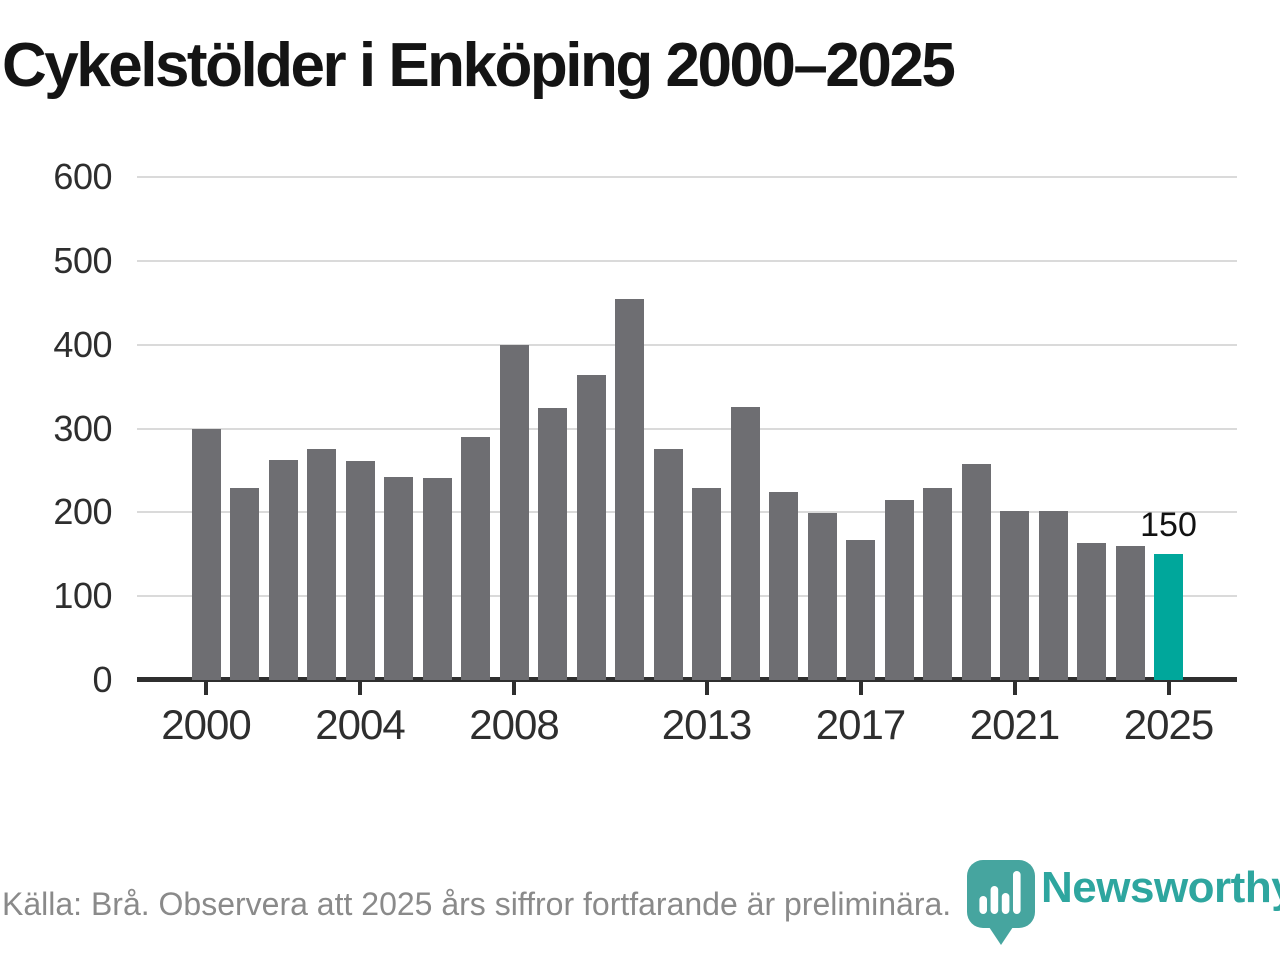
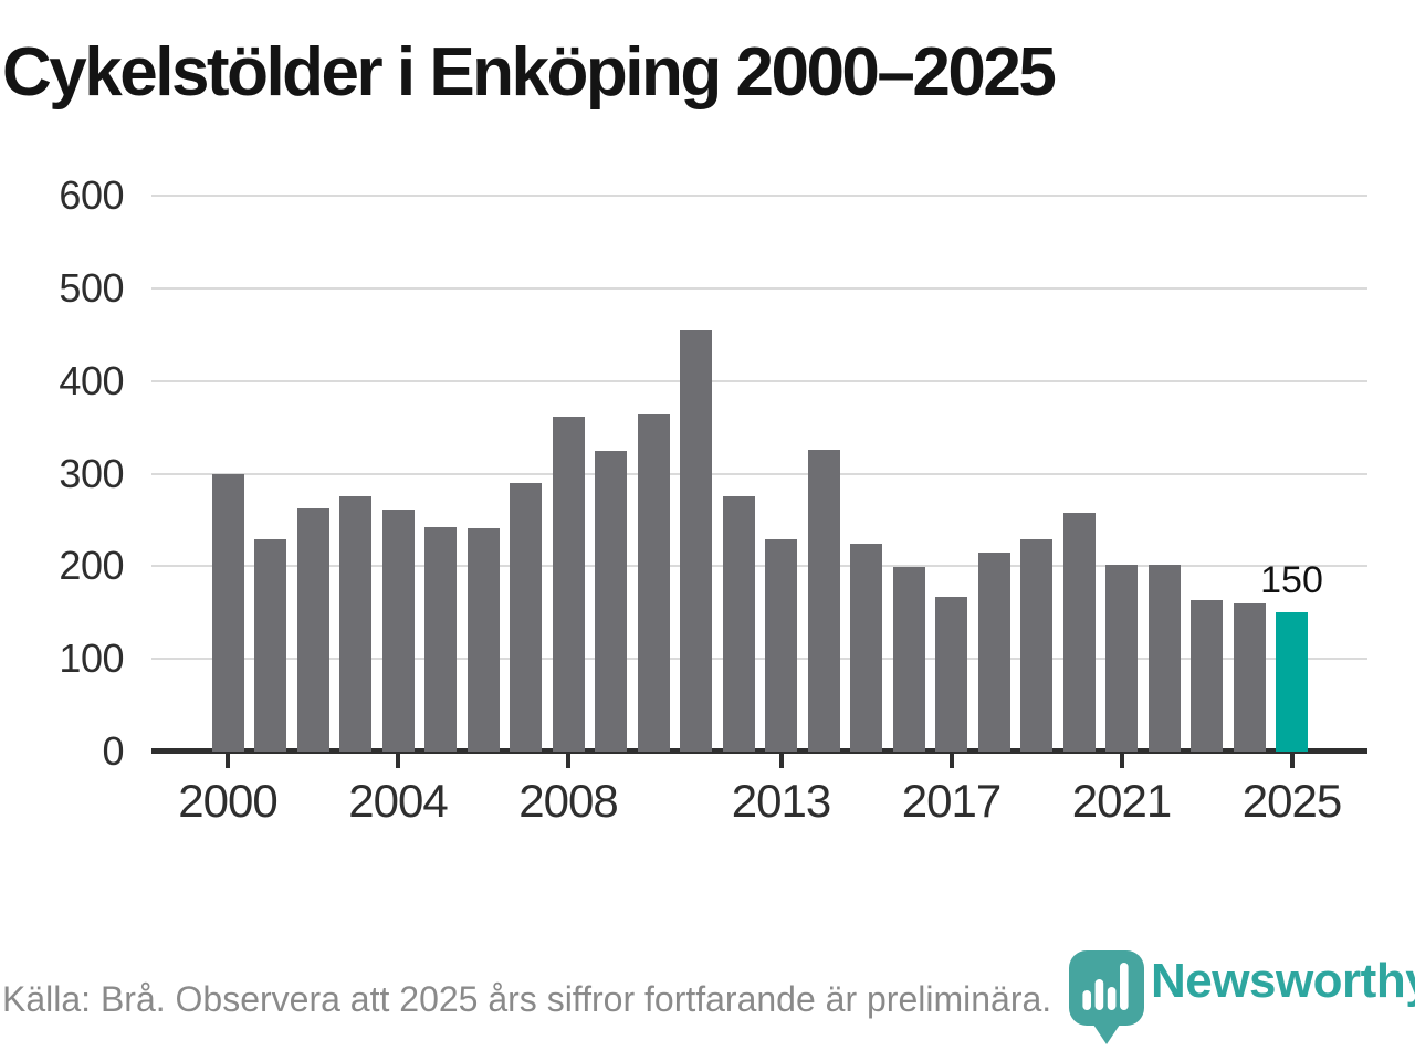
2008: 400 -> 360
